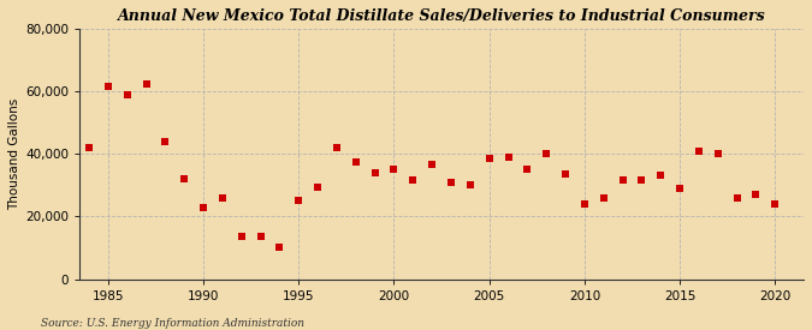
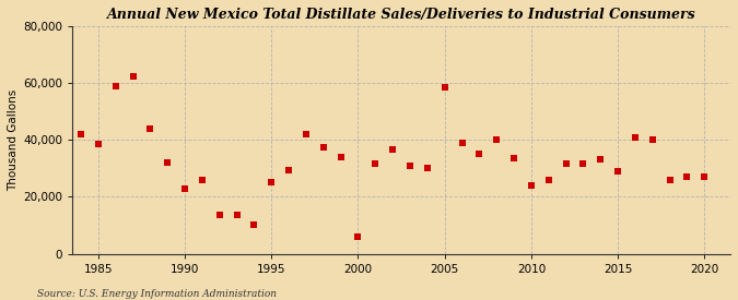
1985: 61,500 -> 38,500
2000: 35,000 -> 6,000
2005: 38,500 -> 58,500
2020: 24,000 -> 27,000
